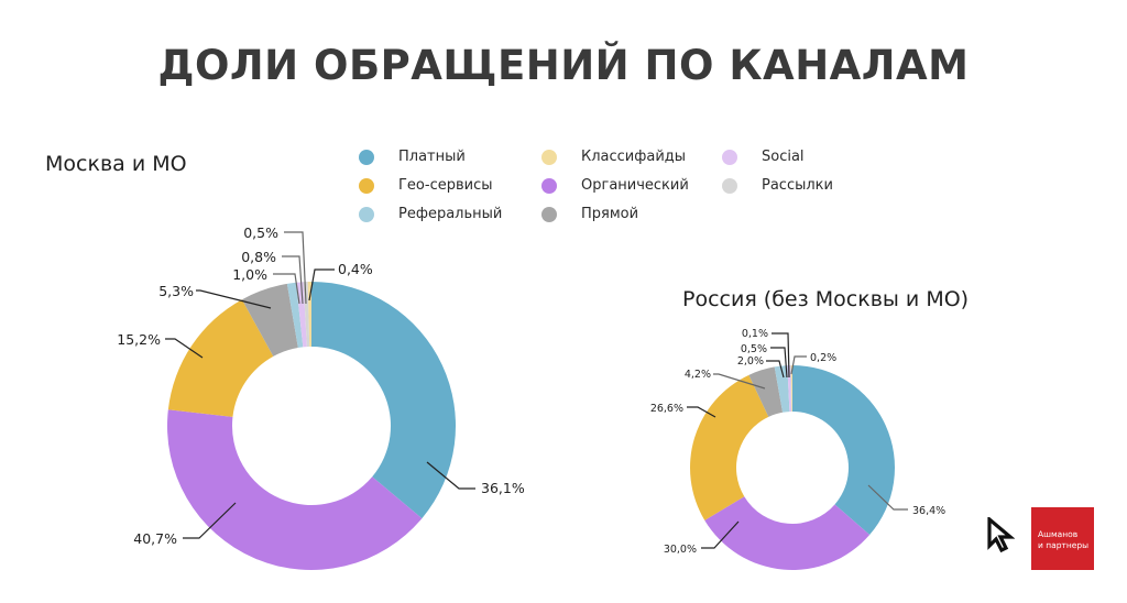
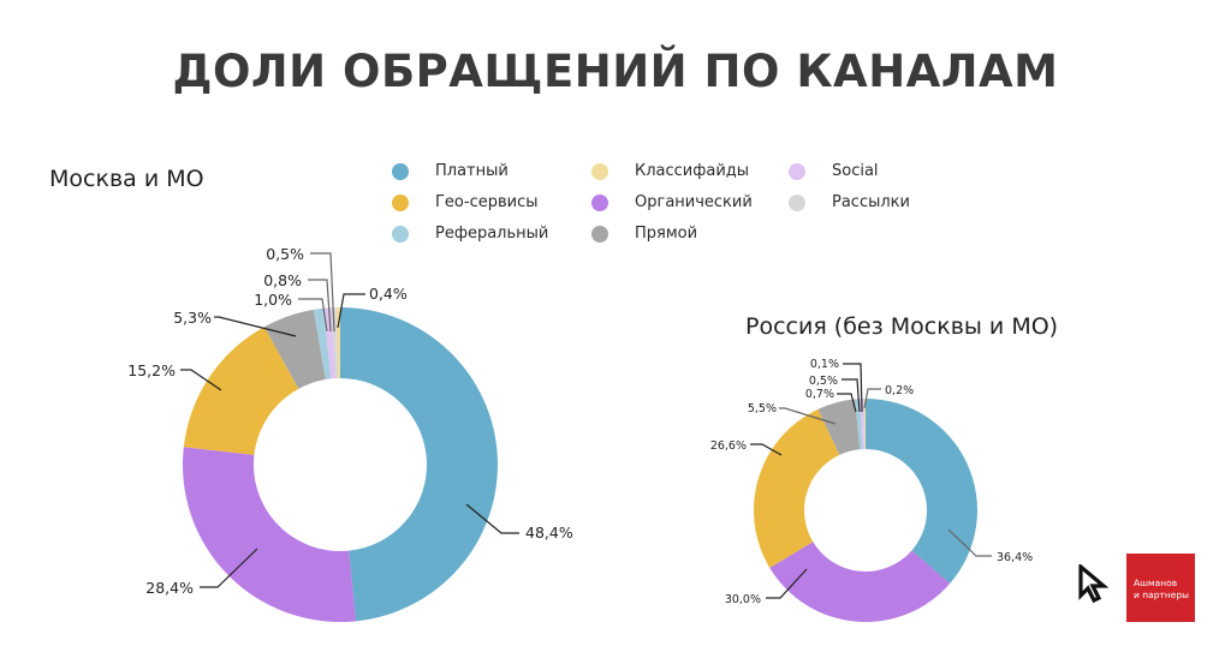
Москва и МО/Платный: 36,1% -> 48,4%
Москва и МО/Органический: 40,7% -> 28,4%
Россия (без Москвы и МО)/Прямой: 4,2% -> 5,5%
Россия (без Москвы и МО)/Реферальный: 2,0% -> 0,7%
